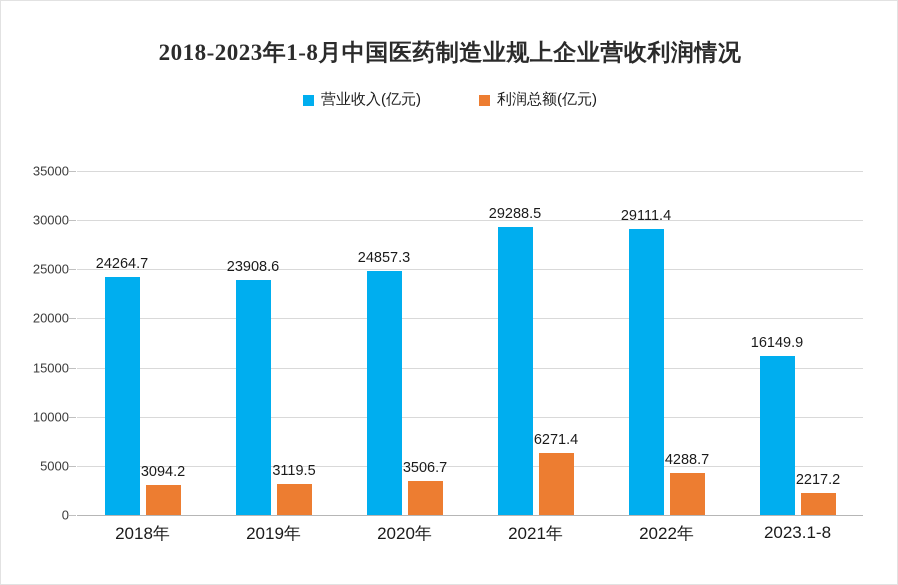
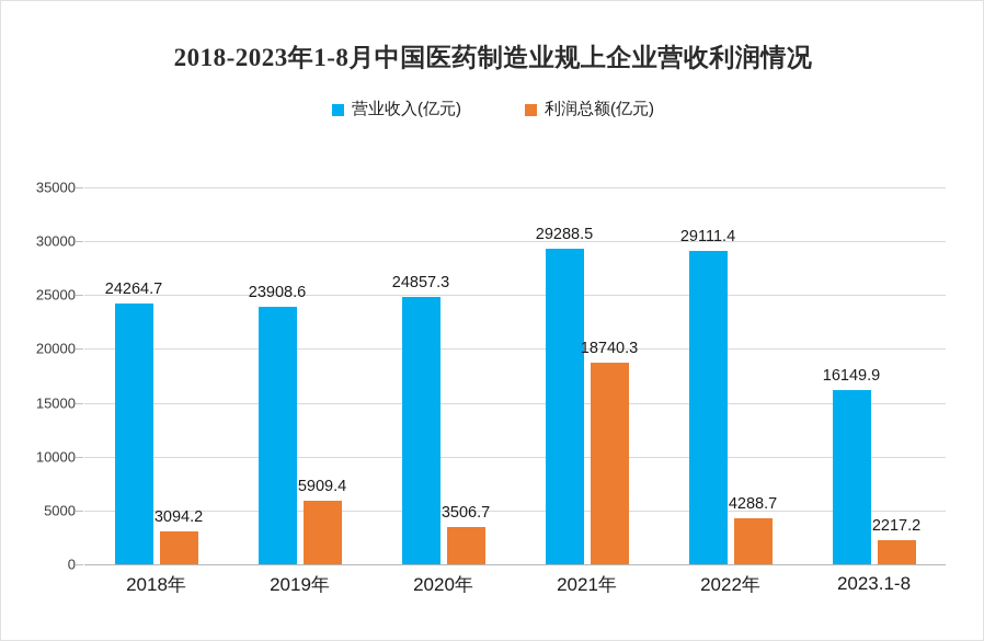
利润总额(亿元)/2019年: 3119.5 -> 5909.4
利润总额(亿元)/2021年: 6271.4 -> 18740.3
